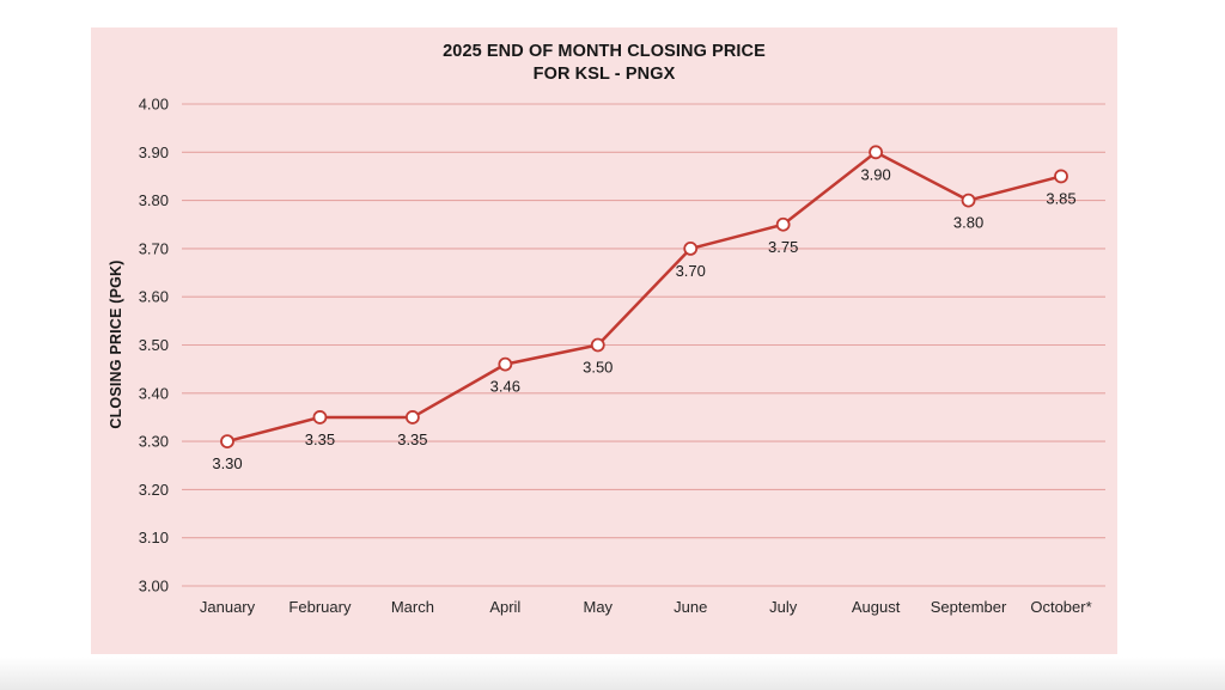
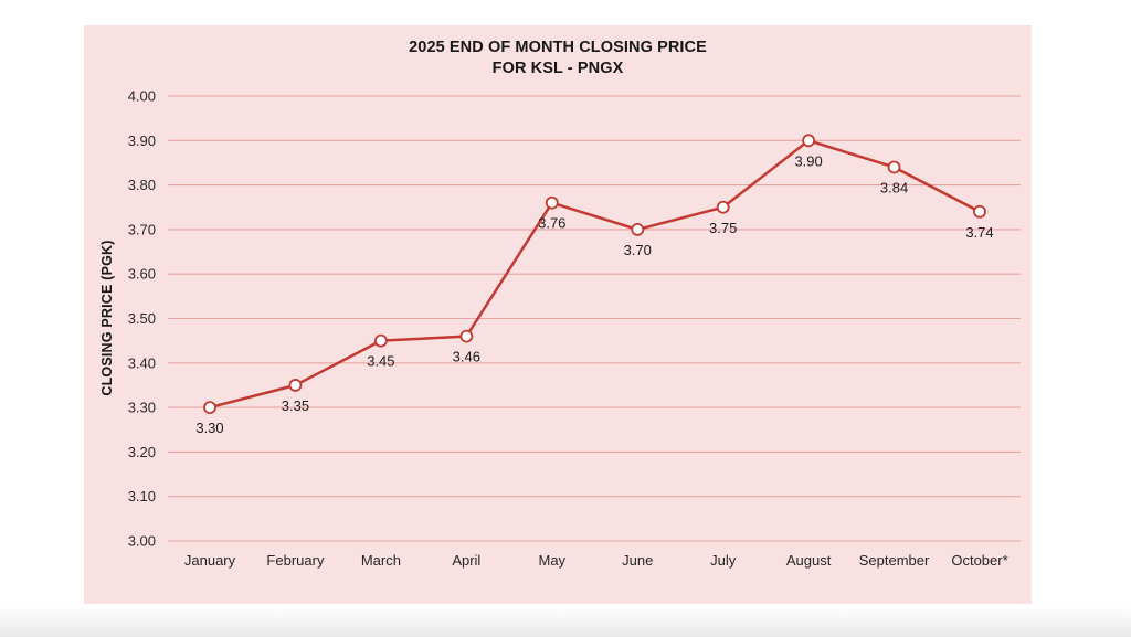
March: 3.35 -> 3.45
May: 3.50 -> 3.76
September: 3.80 -> 3.84
October*: 3.85 -> 3.74
